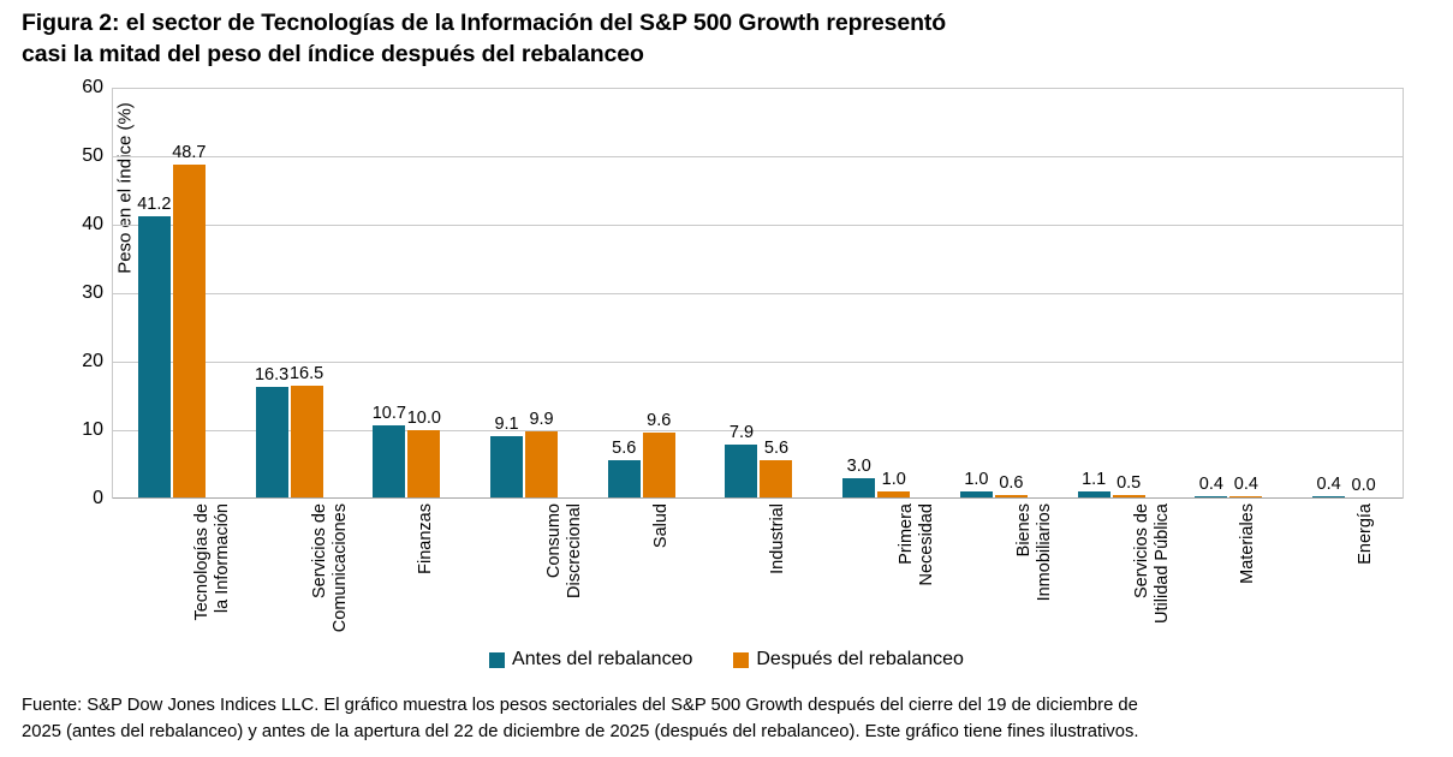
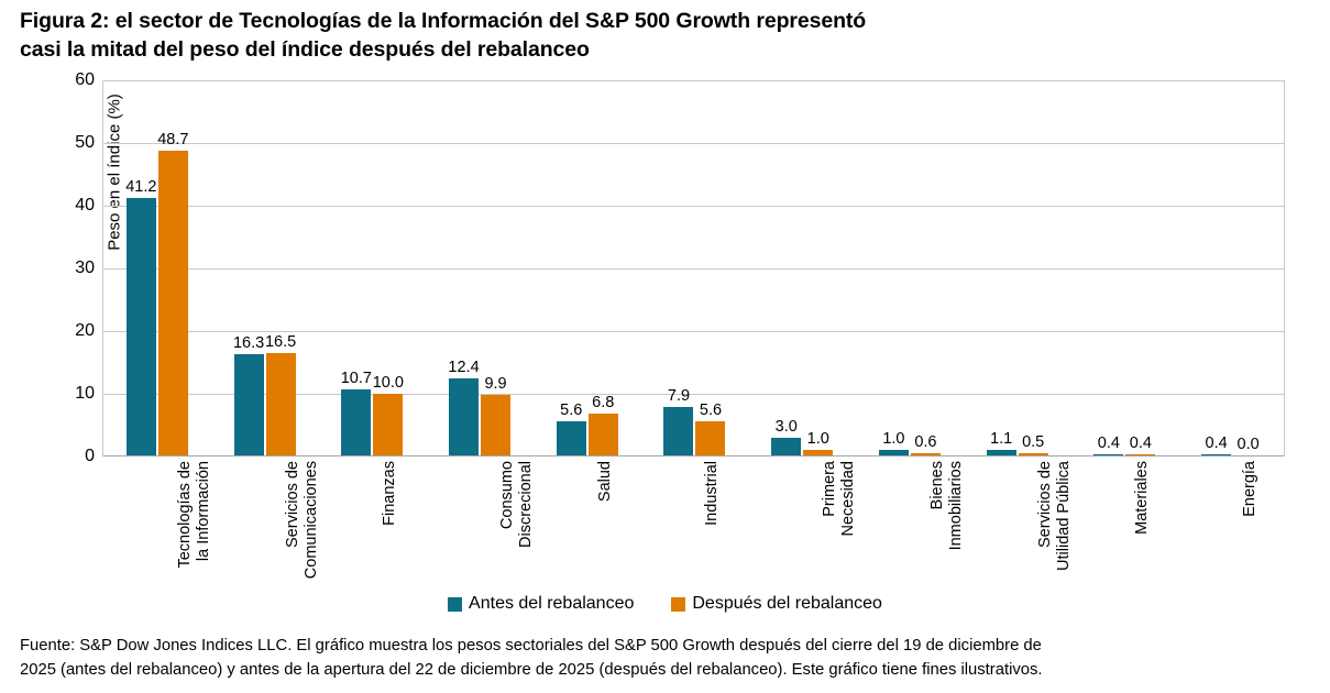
Antes del rebalanceo/Consumo Discrecional: 9.1 -> 12.4
Después del rebalanceo/Salud: 9.6 -> 6.8
